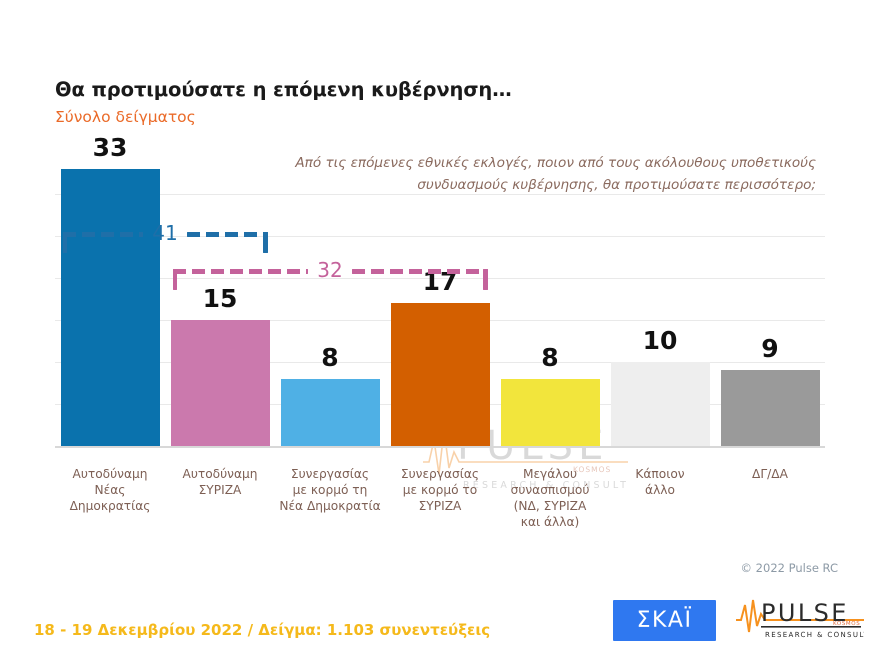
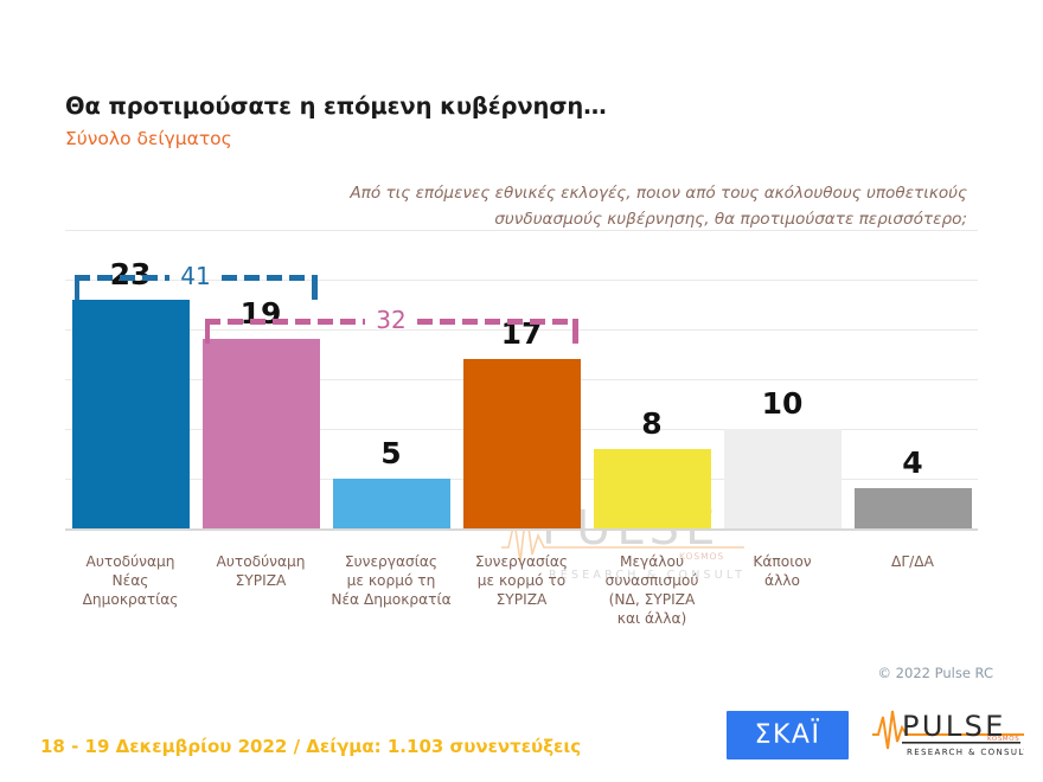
Αυτοδύναμη Νέας Δημοκρατίας: 33 -> 23
Αυτοδύναμη ΣΥΡΙΖΑ: 15 -> 19
Συνεργασίας με κορμό τη Νέα Δημοκρατία: 8 -> 5
ΔΓ/ΔΑ: 9 -> 4
